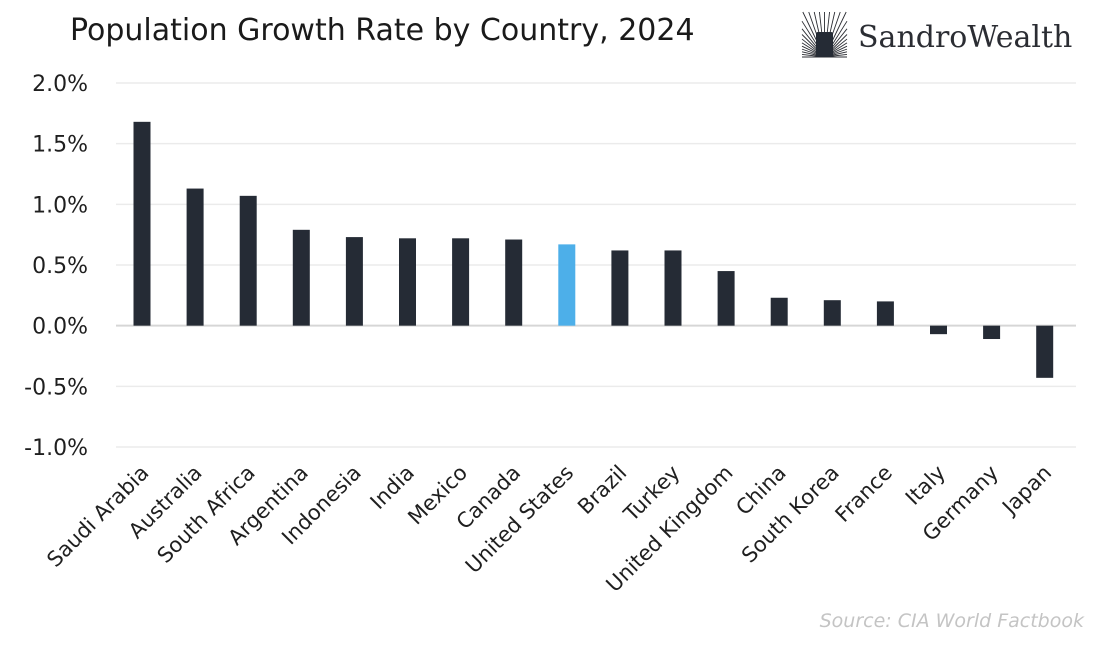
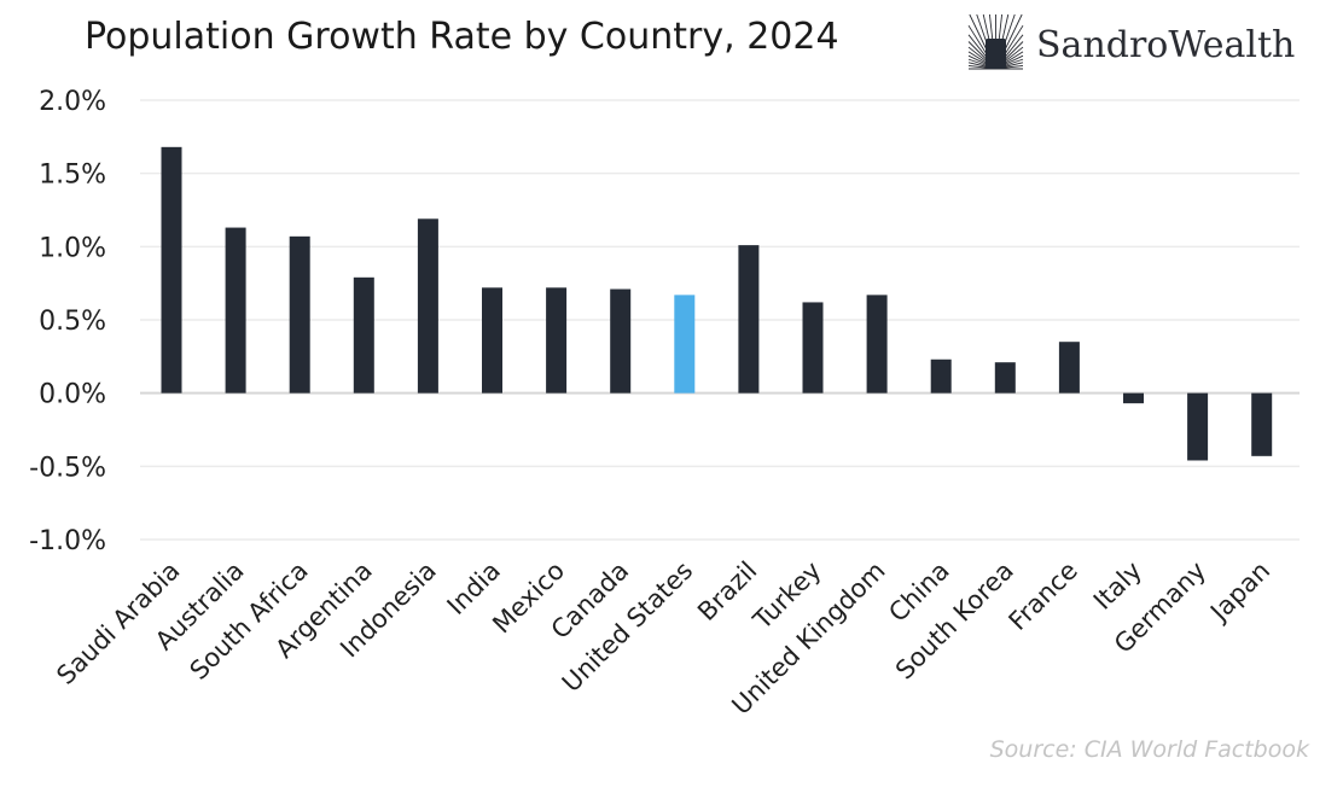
Indonesia: 0.73% -> 1.19%
Brazil: 0.62% -> 1.01%
United Kingdom: 0.45% -> 0.67%
France: 0.20% -> 0.35%
Germany: -0.11% -> -0.46%
